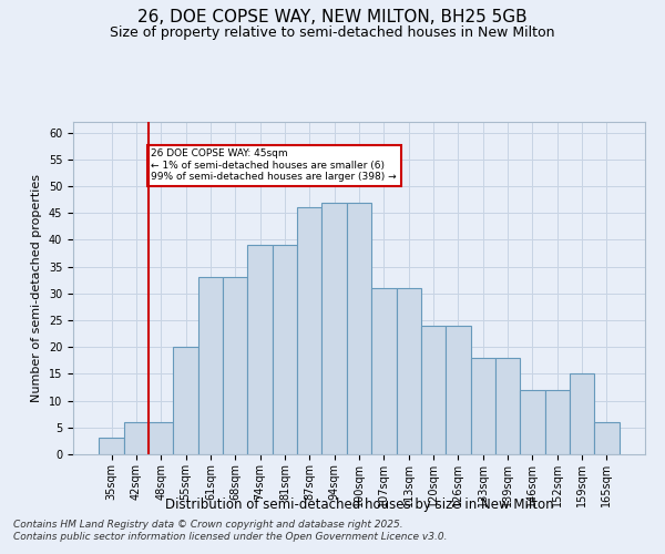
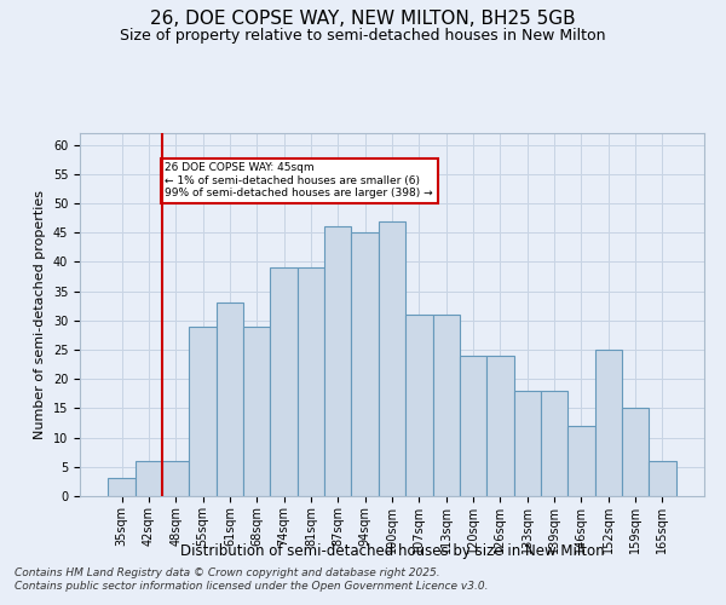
55sqm: 20 -> 29
68sqm: 33 -> 29
94sqm: 47 -> 45
152sqm: 12 -> 25
